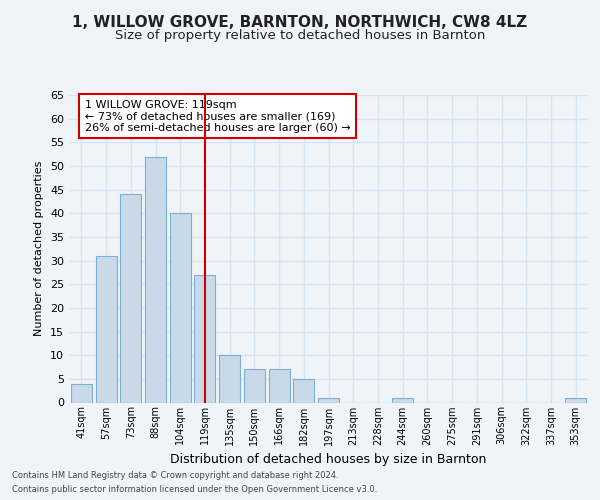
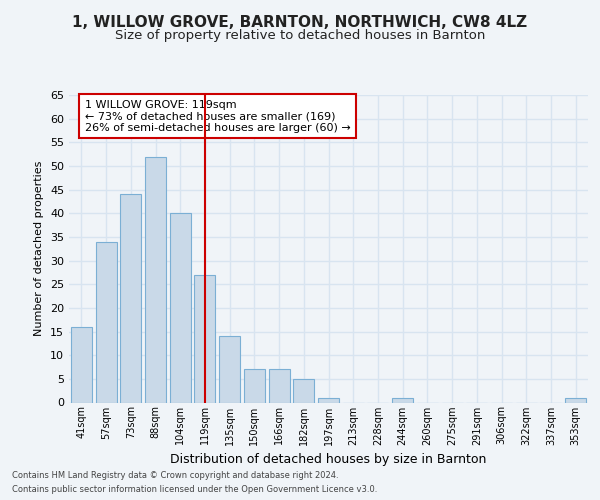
41sqm: 4 -> 16
57sqm: 31 -> 34
135sqm: 10 -> 14
